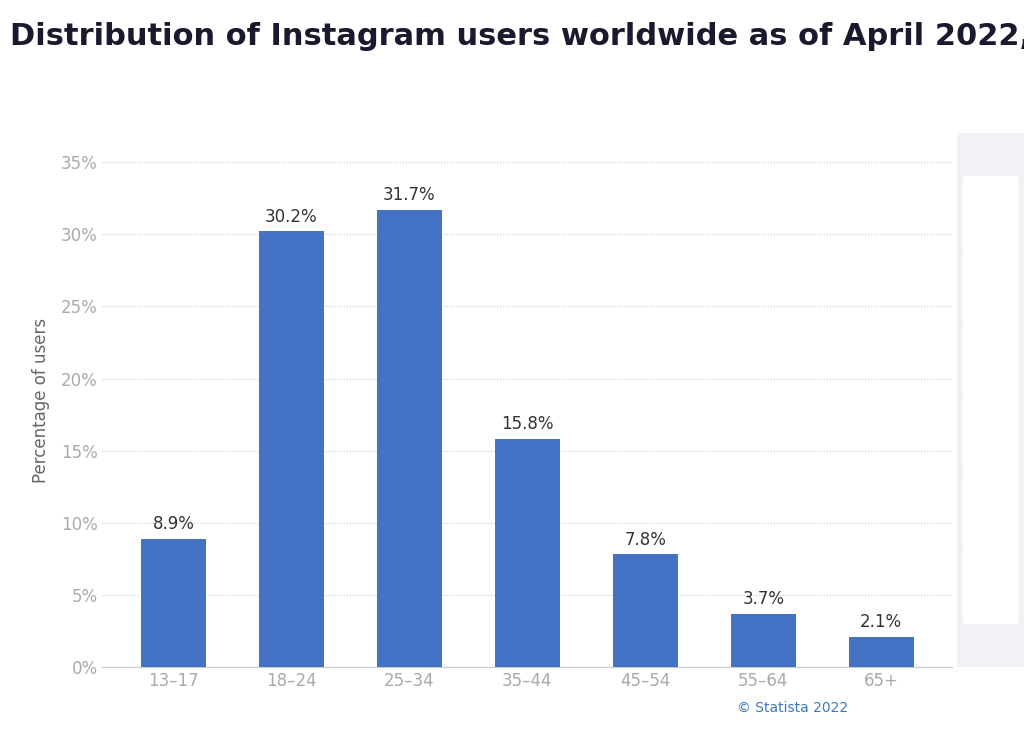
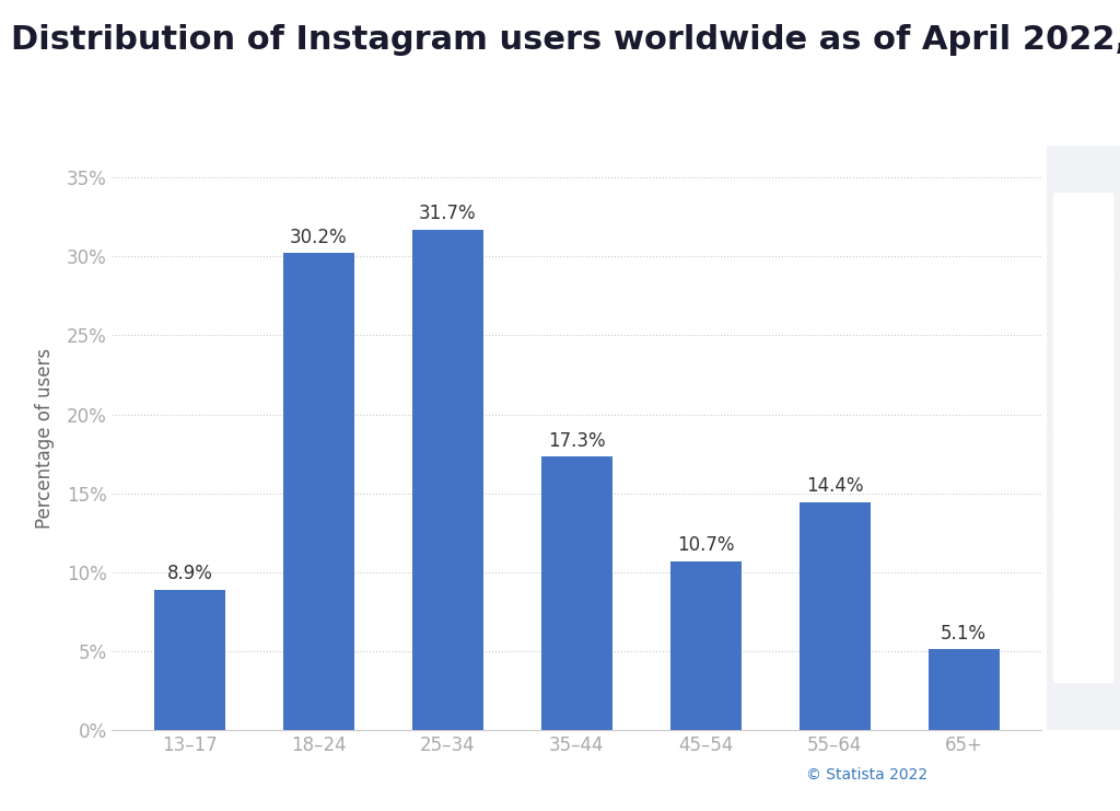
35–44: 15.8% -> 17.3%
45–54: 7.8% -> 10.7%
55–64: 3.7% -> 14.4%
65+: 2.1% -> 5.1%
